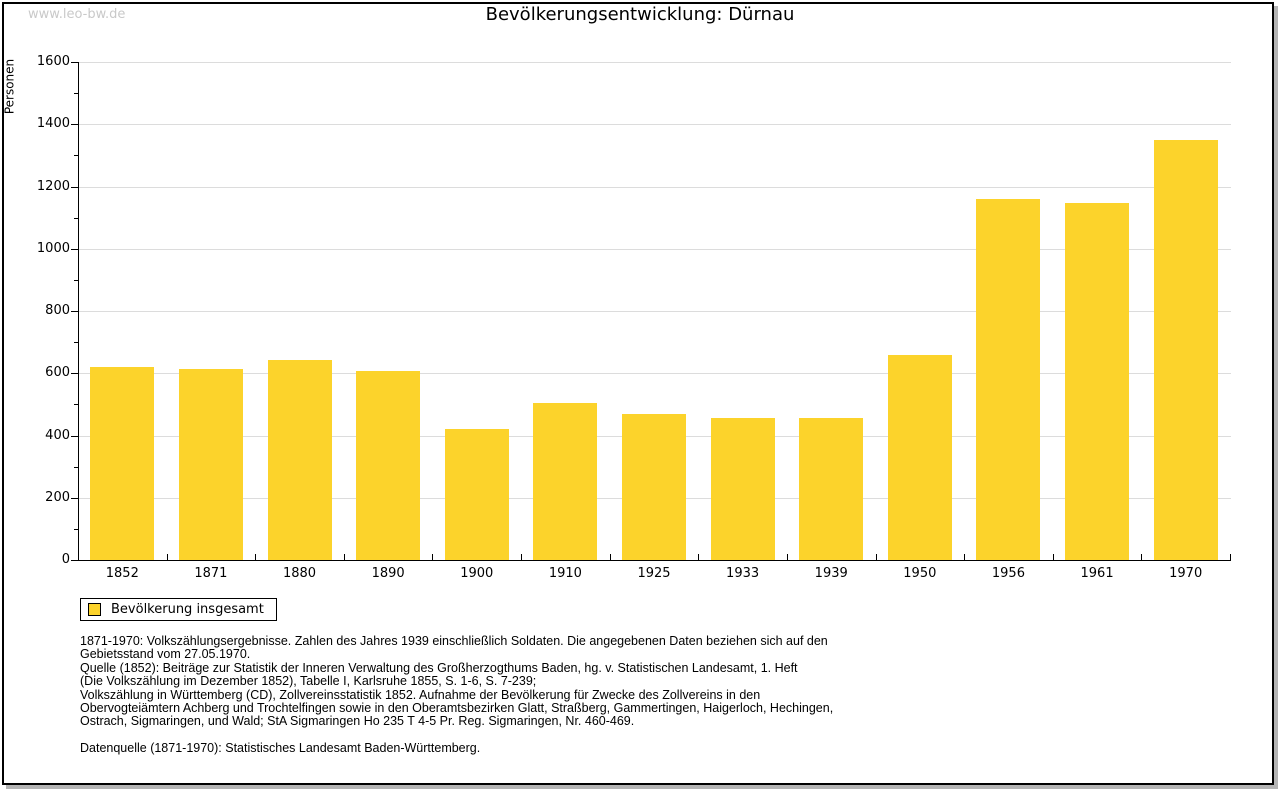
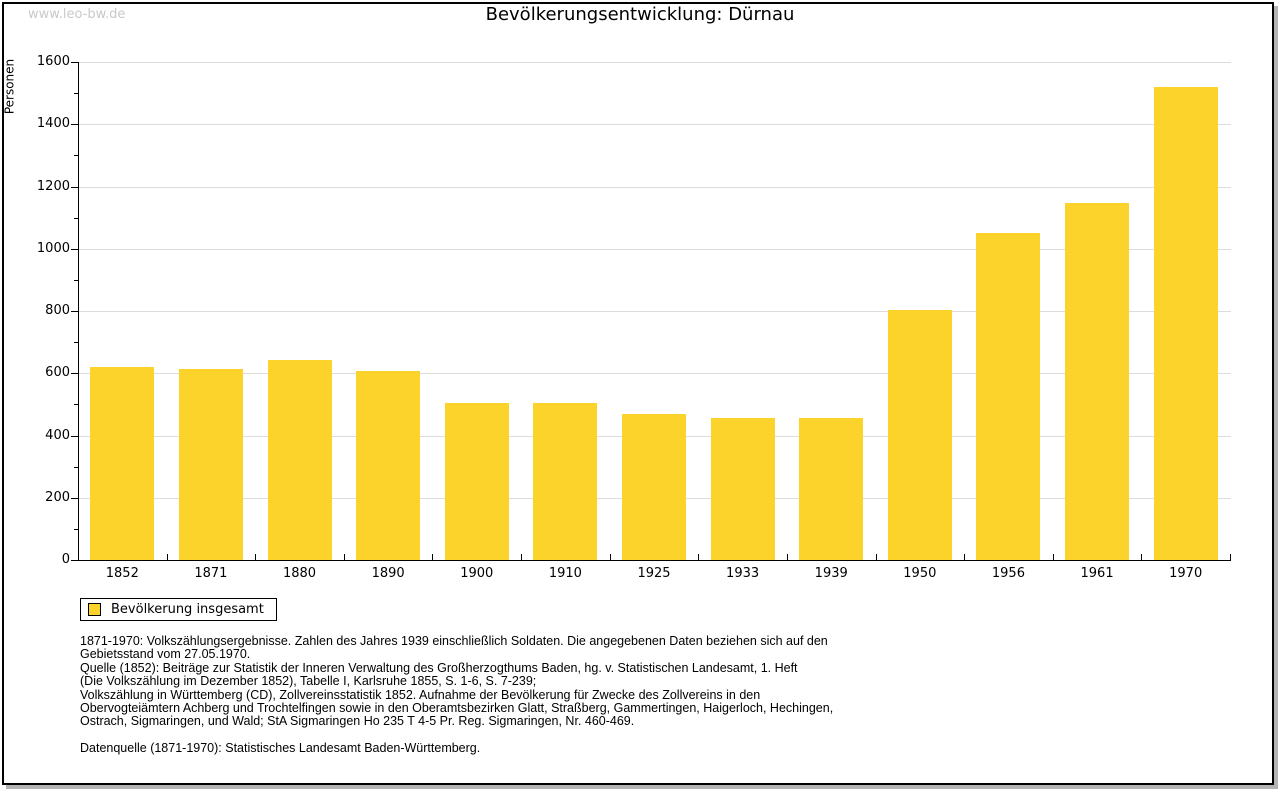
1900: 420 -> 500
1950: 660 -> 800
1956: 1160 -> 1050
1970: 1350 -> 1520
